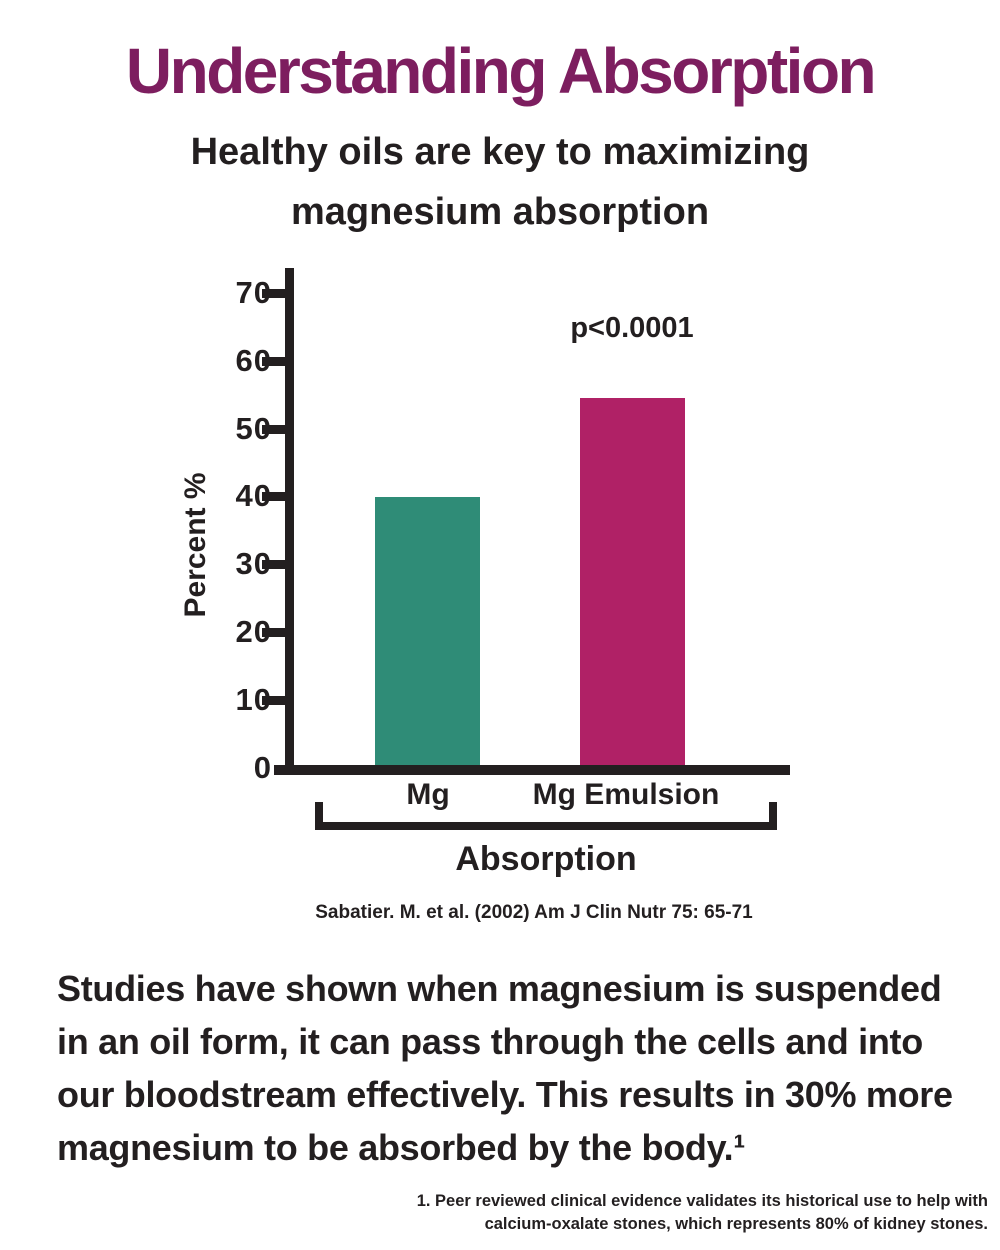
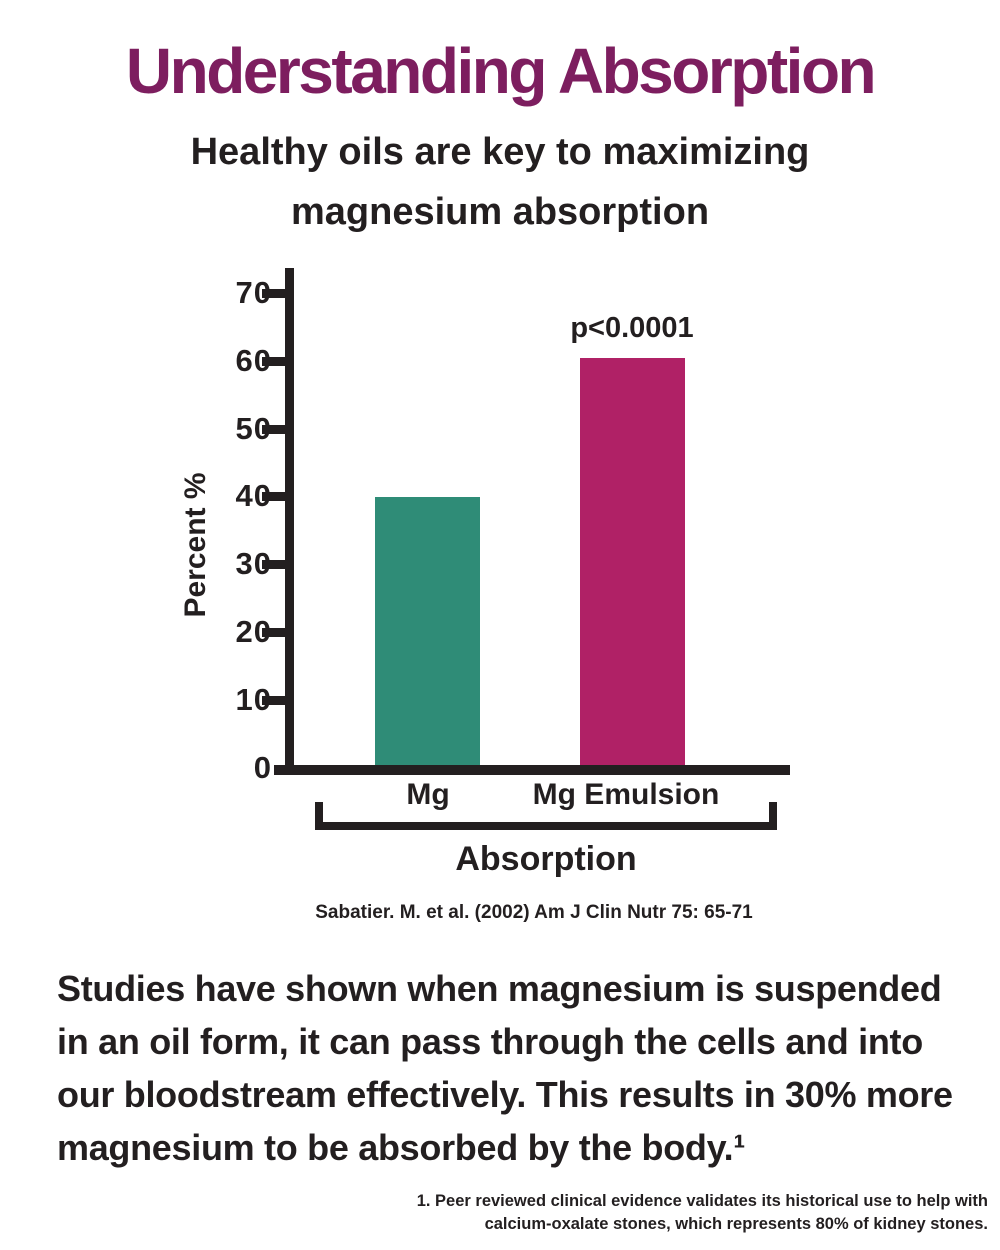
Mg Emulsion: 54 -> 60
